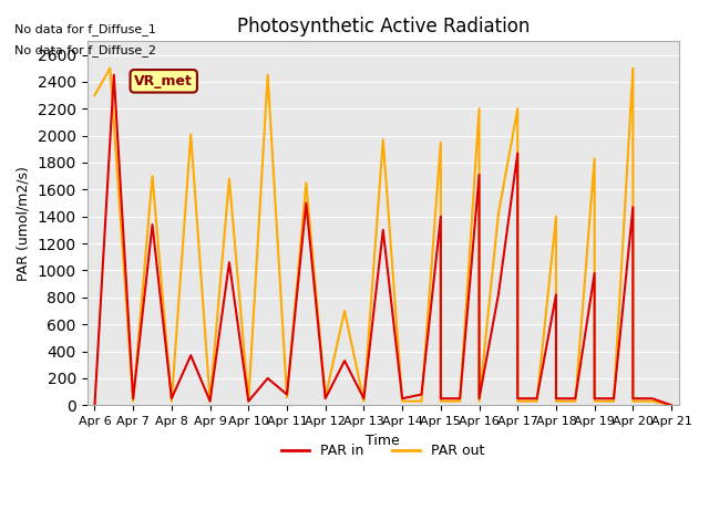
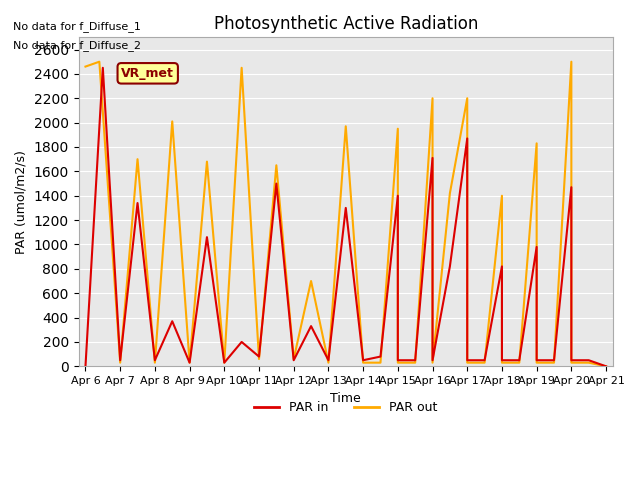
PAR out/Apr 6: 2300 -> 2460
